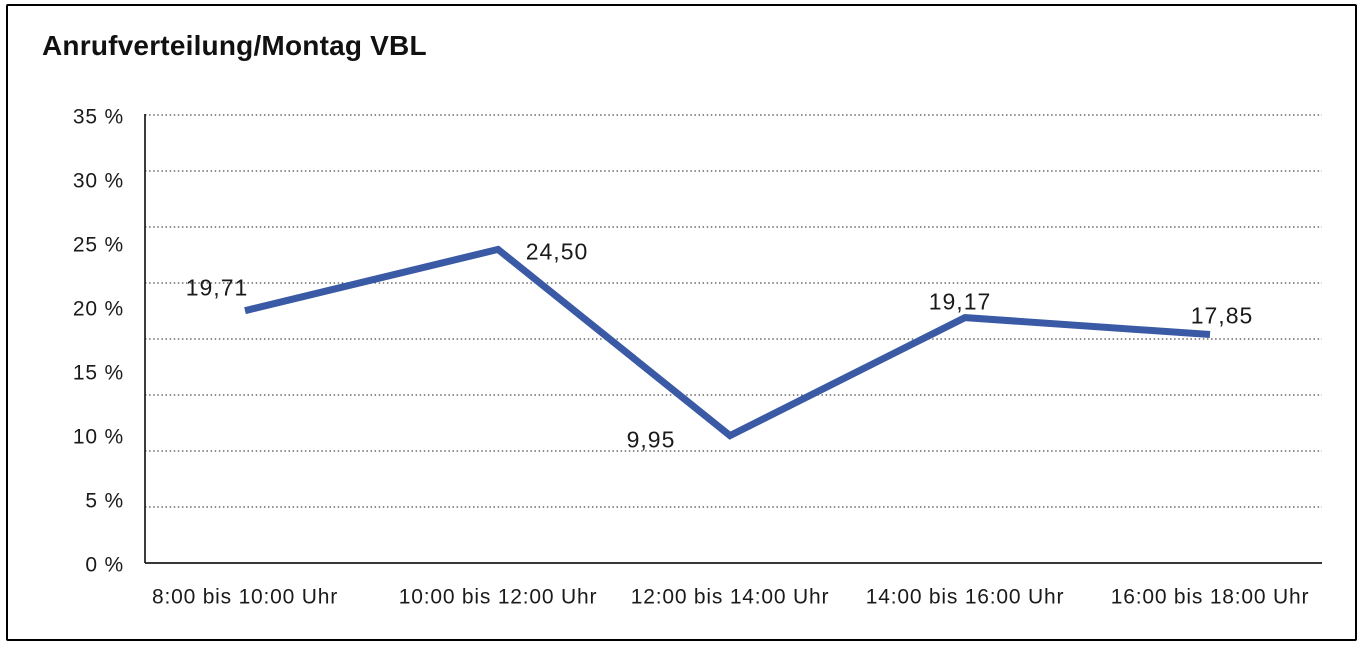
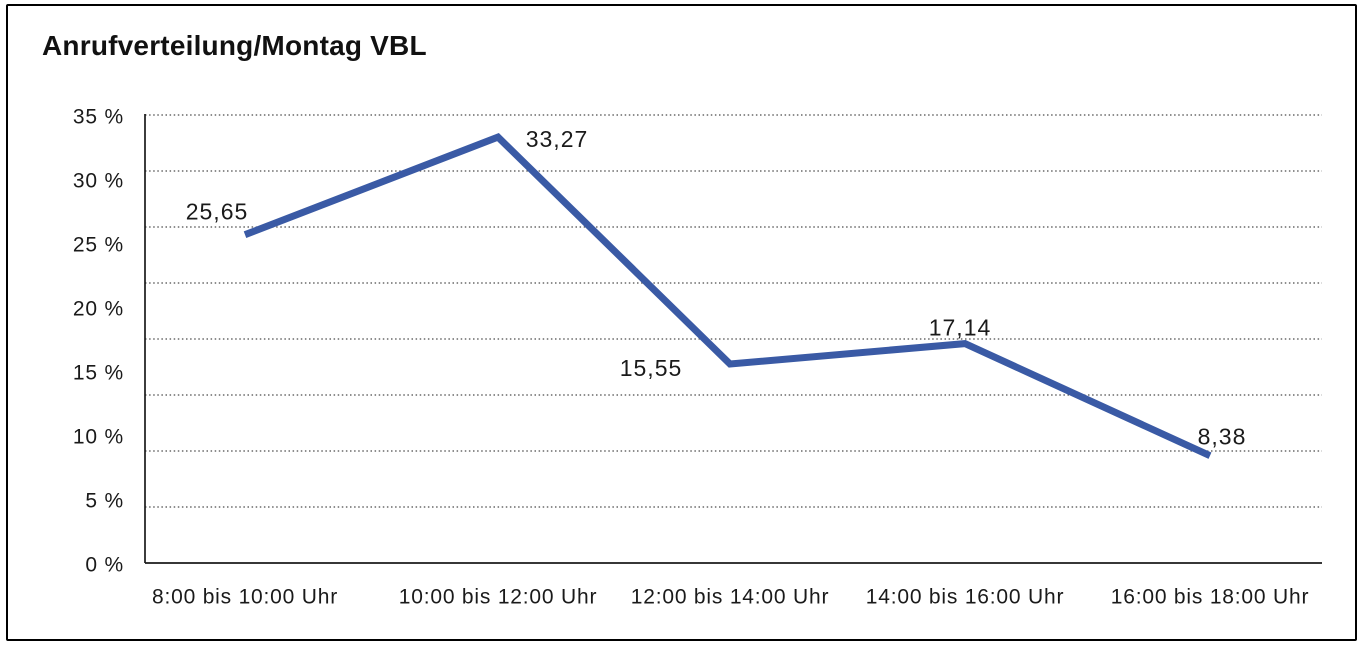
8:00 bis 10:00 Uhr: 19,71 -> 25,65
10:00 bis 12:00 Uhr: 24,50 -> 33,27
12:00 bis 14:00 Uhr: 9,95 -> 15,55
14:00 bis 16:00 Uhr: 19,17 -> 17,14
16:00 bis 18:00 Uhr: 17,85 -> 8,38
